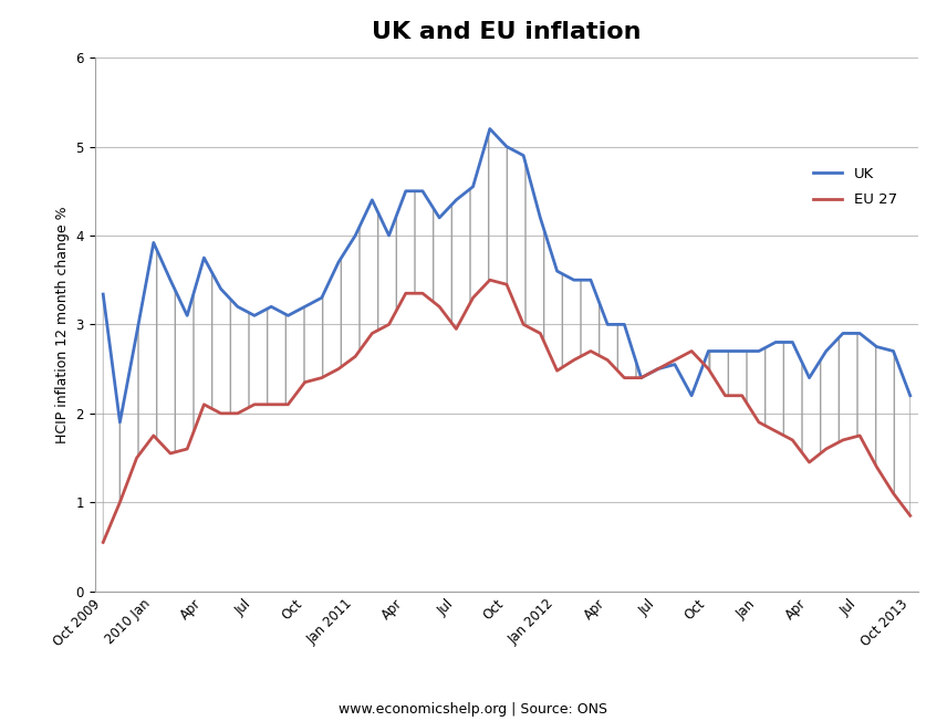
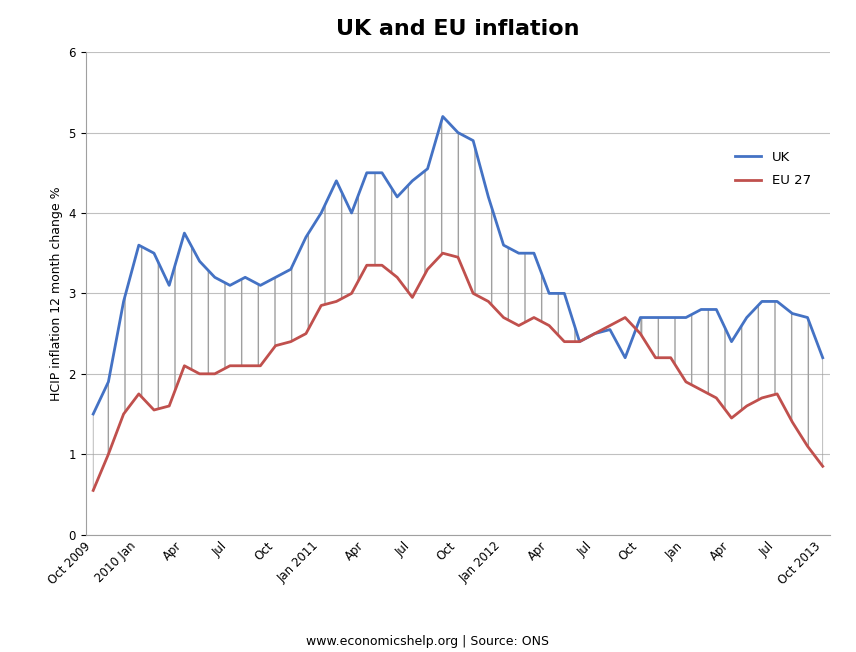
UK/Oct 2009: 3.34 -> 1.50
UK/2010 Jan: 3.92 -> 3.60
EU 27/Jan 2011: 2.64 -> 2.85
EU 27/Jan 2012: 2.48 -> 2.70
